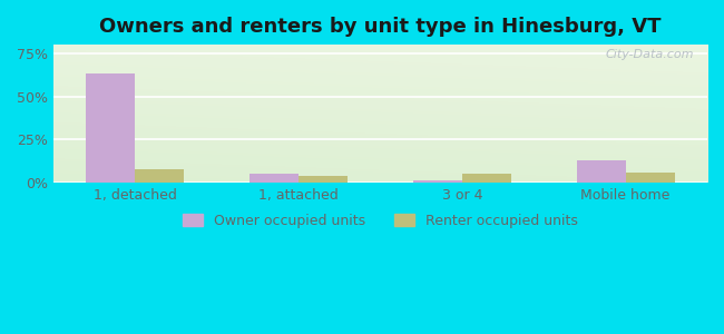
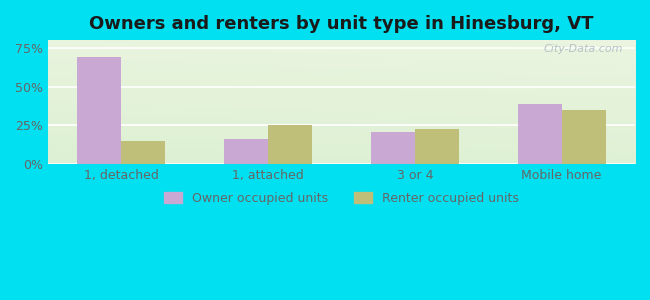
Owner occupied units/1, detached: 63% -> 69%
Renter occupied units/1, detached: 8% -> 15%
Owner occupied units/1, attached: 5% -> 16%
Renter occupied units/1, attached: 4% -> 25%
Owner occupied units/3 or 4: 2% -> 21%
Renter occupied units/3 or 4: 5% -> 23%
Owner occupied units/Mobile home: 13% -> 39%
Renter occupied units/Mobile home: 6% -> 35%
